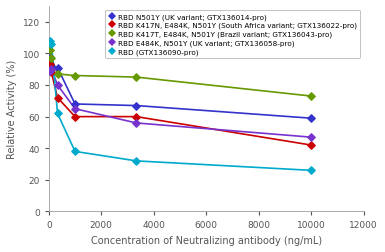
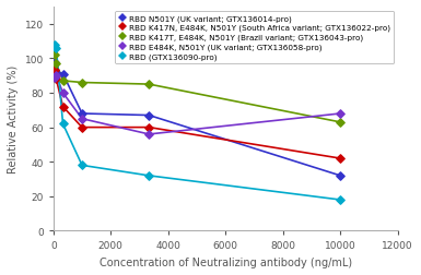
RBD N501Y (UK variant; GTX136014-pro)/10000: 59 -> 32
RBD K417T, E484K, N501Y (Brazil variant; GTX136043-pro)/10000: 73 -> 63
RBD E484K, N501Y (UK variant; GTX136058-pro)/10000: 47 -> 68
RBD (GTX136090-pro)/10000: 26 -> 18
